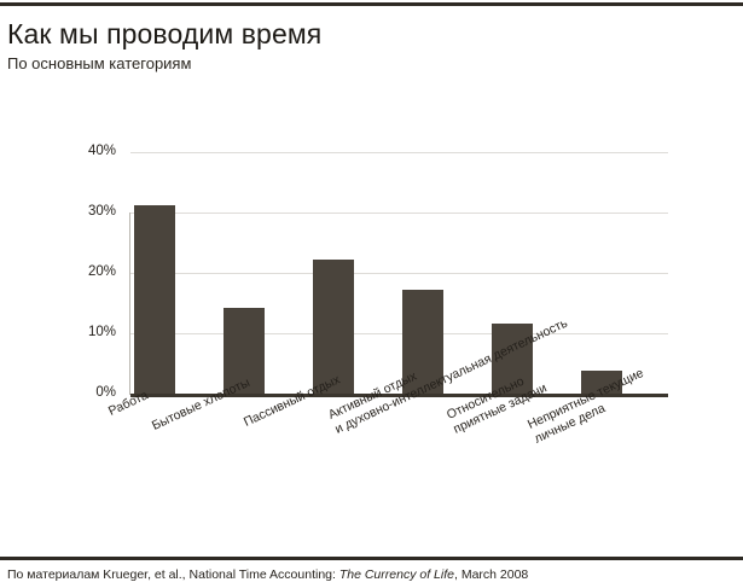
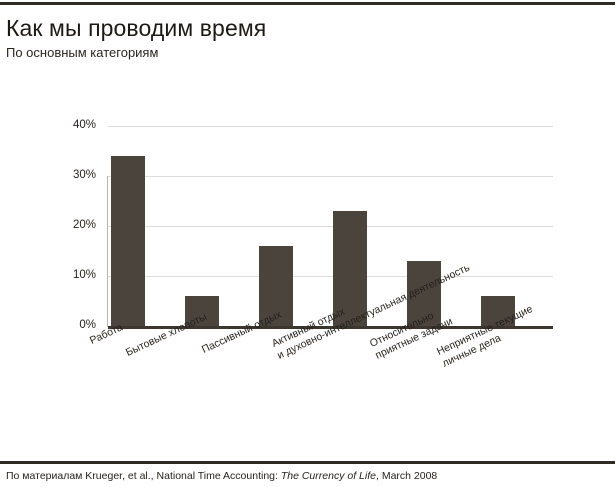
Работа: 31% -> 34%
Бытовые хлопоты: 14% -> 6%
Пассивный отдых: 22% -> 16%
Активный отдых и духовно-интеллектуальная деятельность: 17% -> 23%
Относительно приятные задачи: 12% -> 13%
Неприятные текущие личные дела: 4% -> 6%
